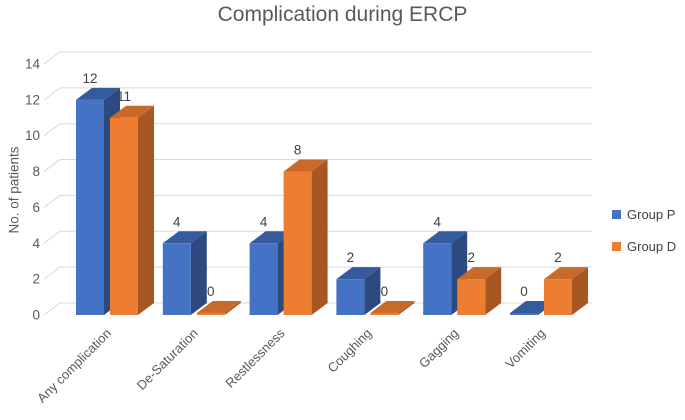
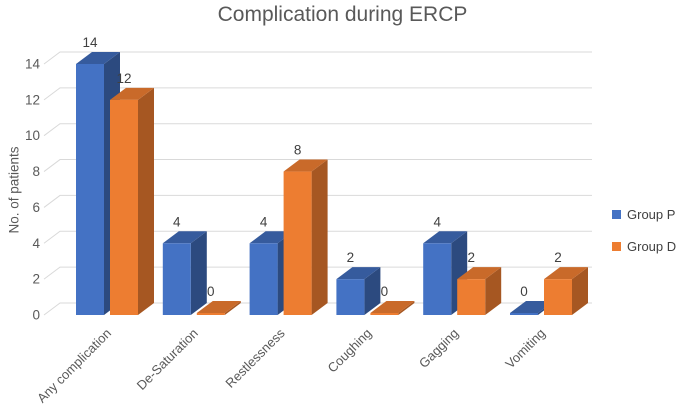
Group P/Any complication: 12 -> 14
Group D/Any complication: 11 -> 12
